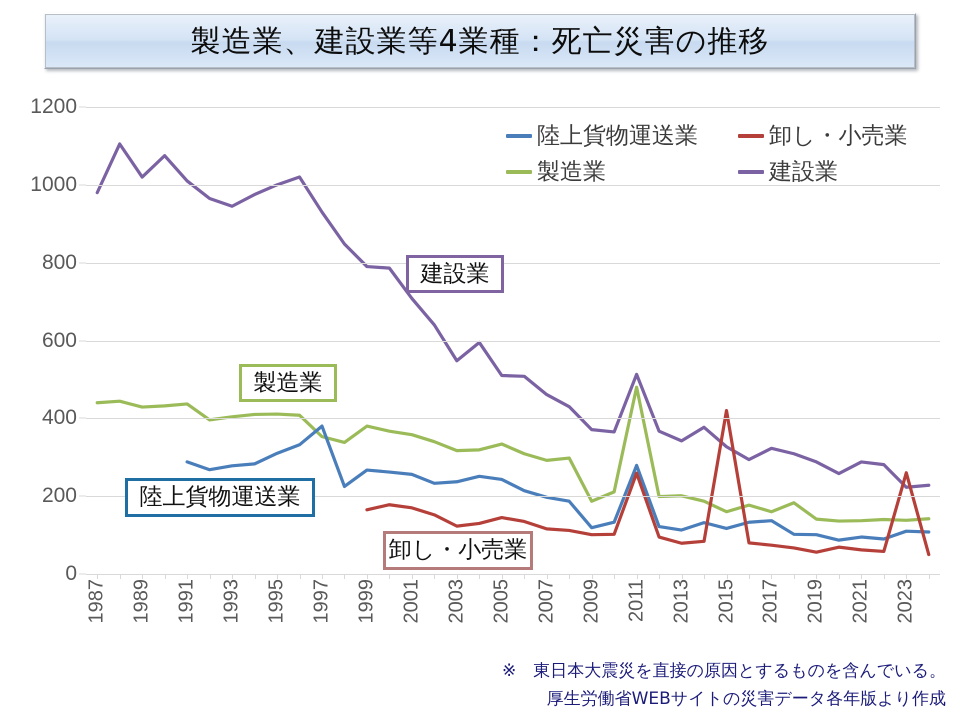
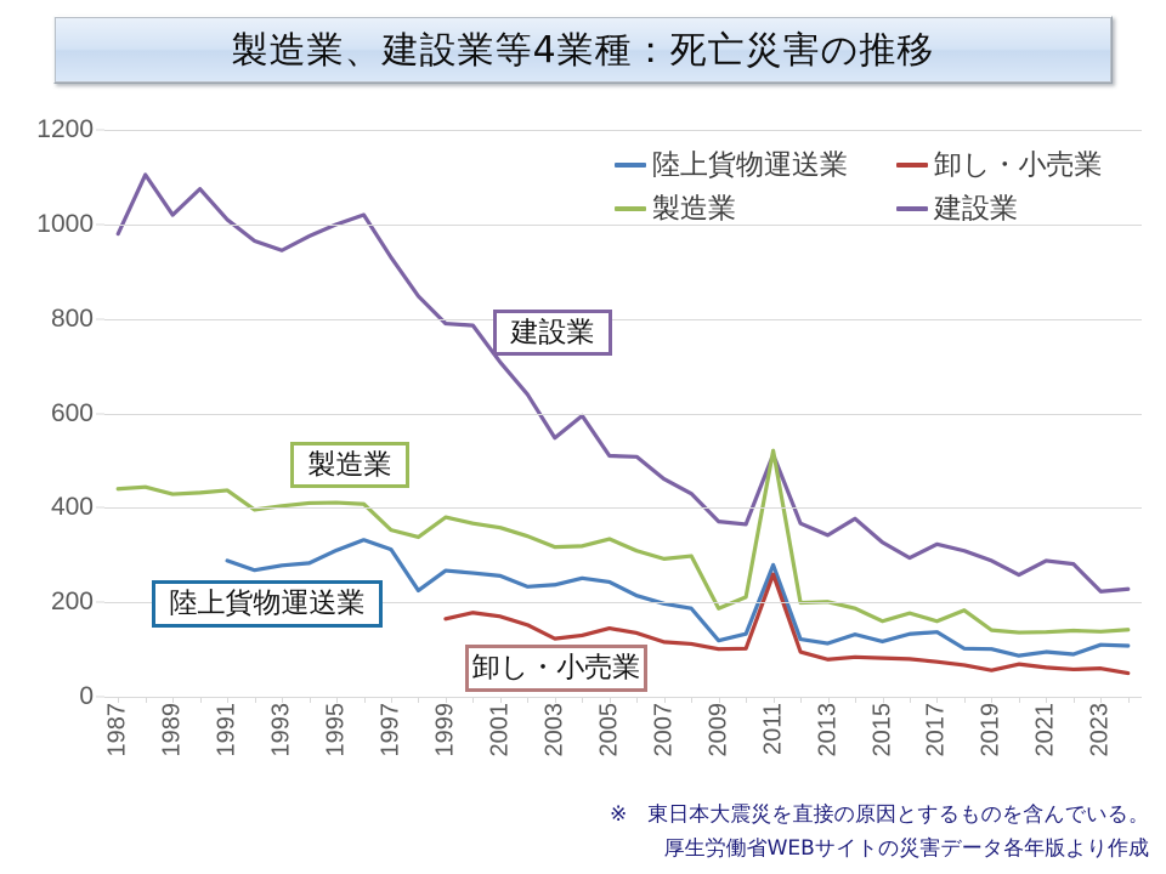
陸上貨物運送業/1997: 380 -> 310
製造業/2011: 480 -> 520
卸し・小売業/2015: 420 -> 80
卸し・小売業/2023: 260 -> 60
